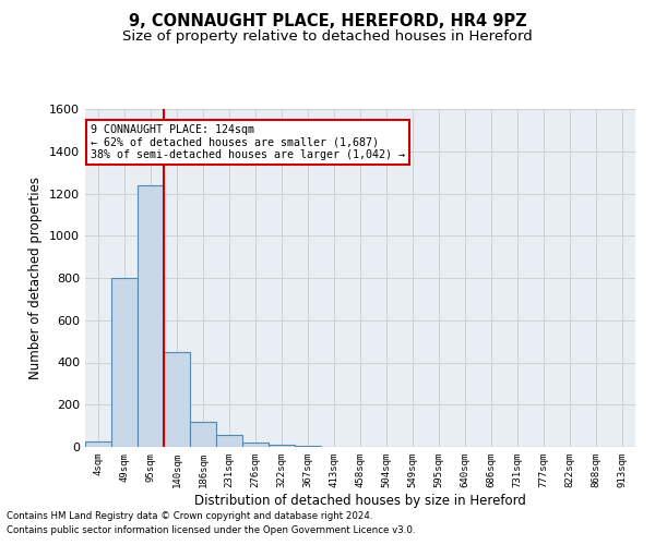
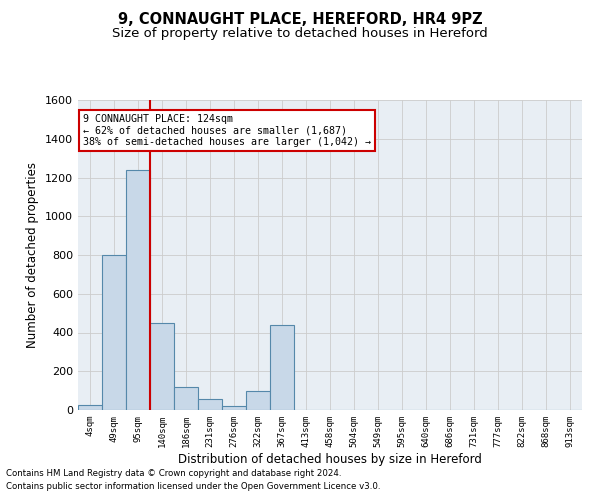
322sqm: 10 -> 100
367sqm: 0 -> 440
